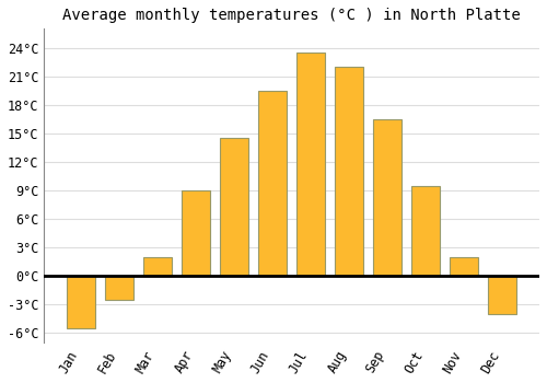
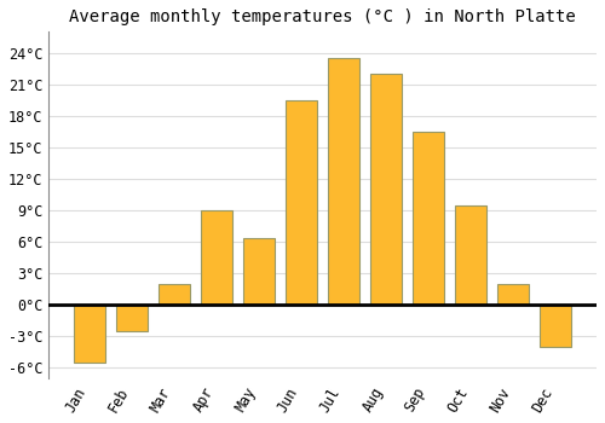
May: 14.5°C -> 6.4°C
